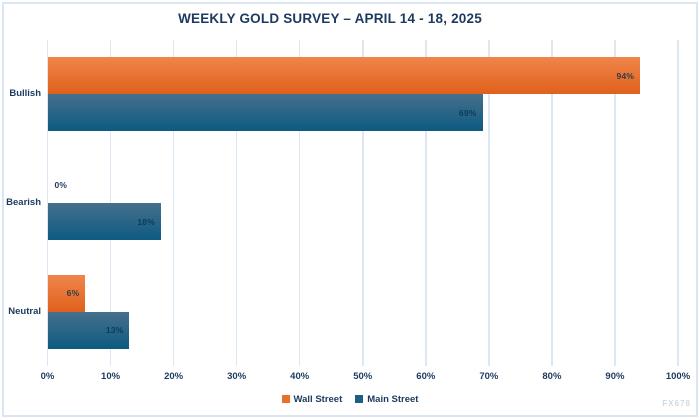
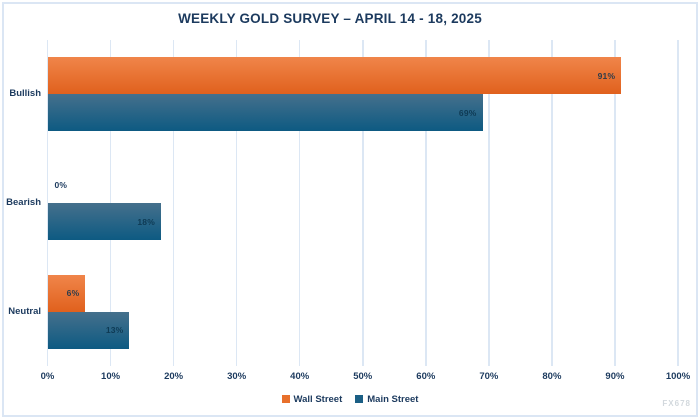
Wall Street/Bullish: 94% -> 91%
